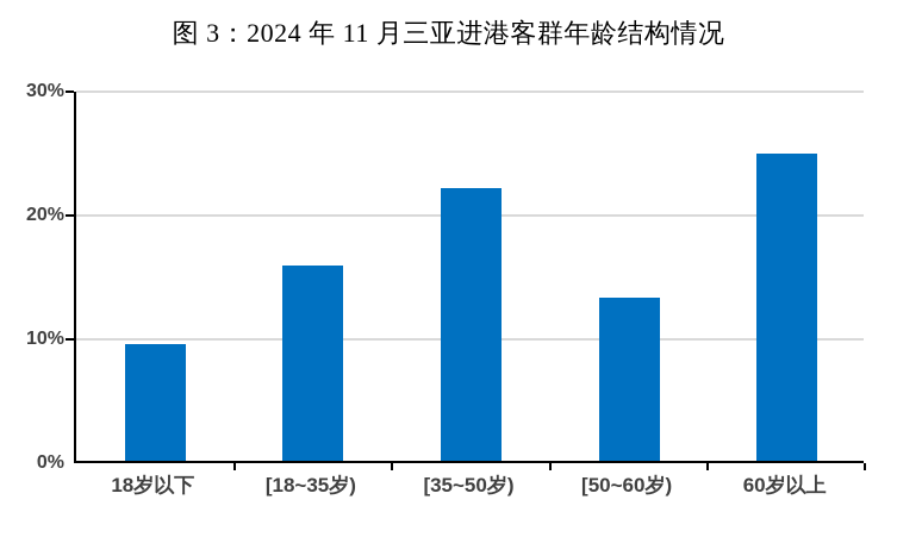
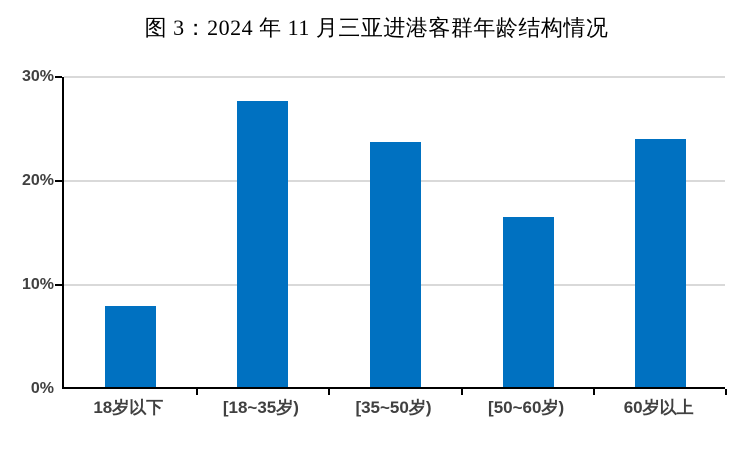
18岁以下: 9.4% -> 7.8%
[18~35岁): 15.8% -> 27.5%
[35~50岁): 22.0% -> 23.6%
[50~60岁): 13.2% -> 16.3%
60岁以上: 24.8% -> 23.8%
